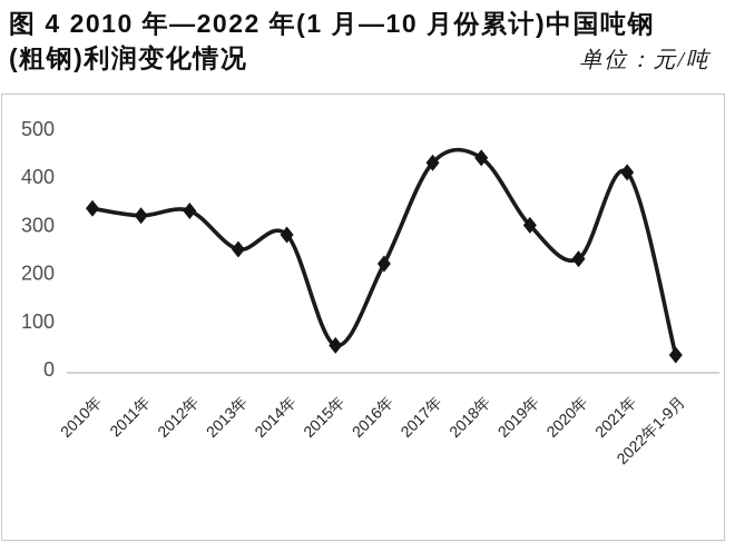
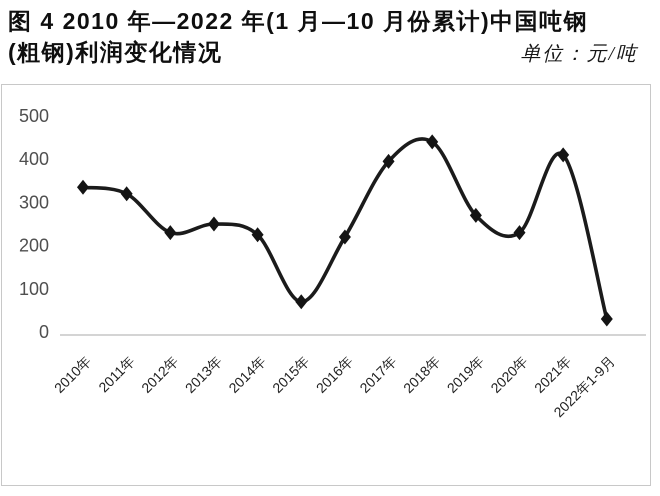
2012年: 330 -> 230
2014年: 280 -> 220
2015年: 50 -> 70
2017年: 430 -> 400
2019年: 300 -> 270
